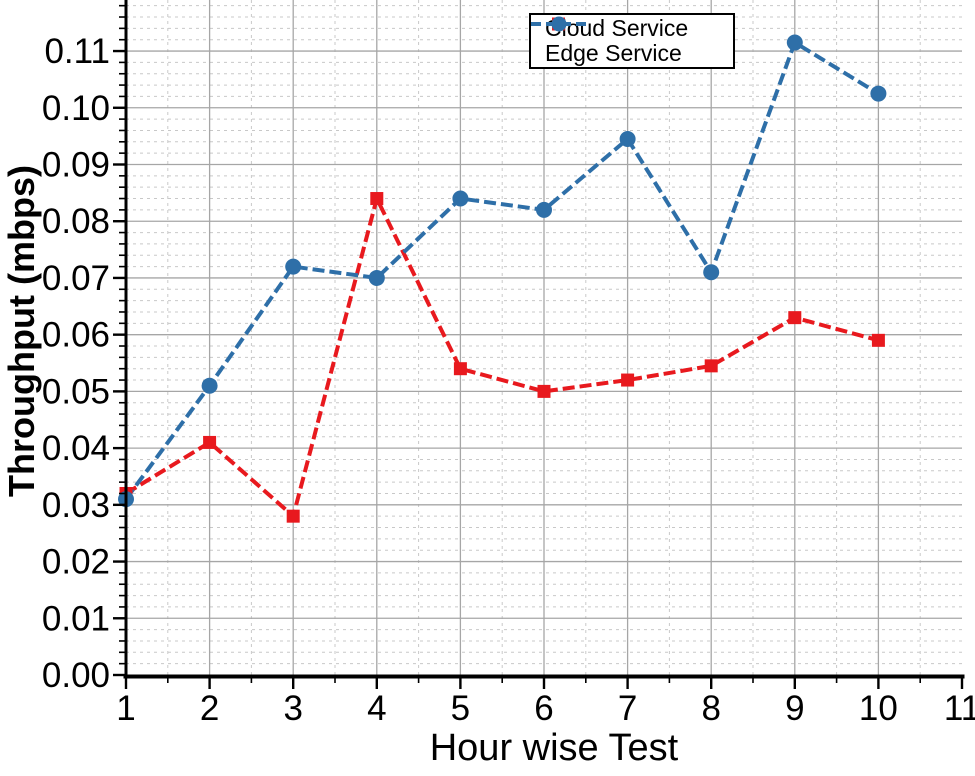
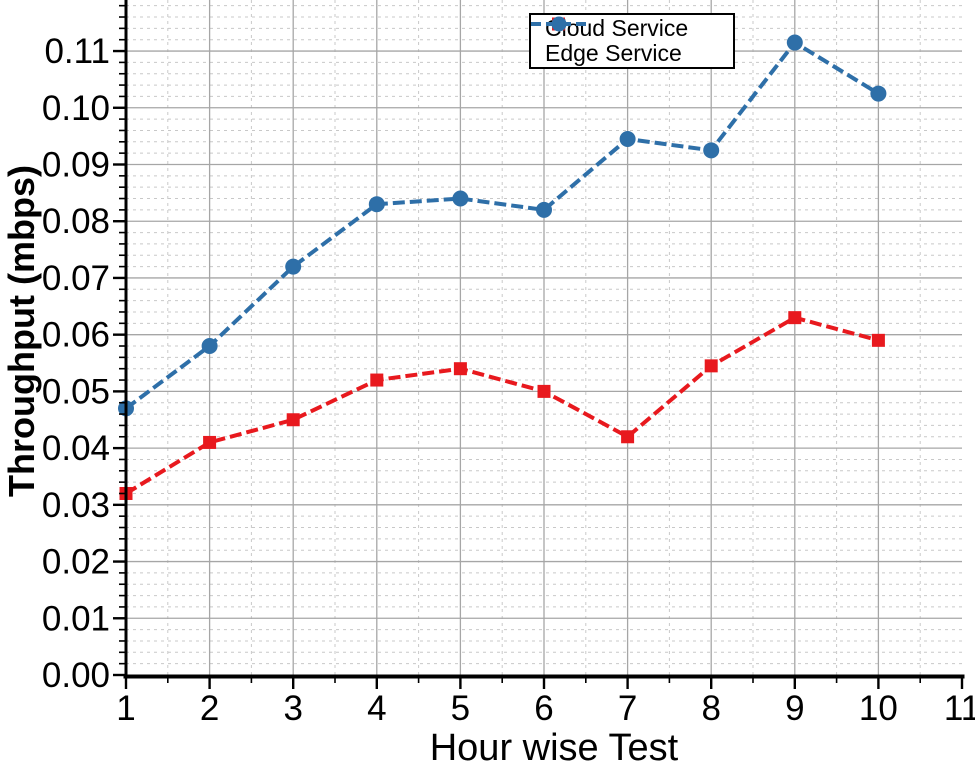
Edge Service/1: 0.031 -> 0.047
Edge Service/2: 0.051 -> 0.058
Cloud Service/3: 0.028 -> 0.045
Cloud Service/4: 0.084 -> 0.052
Edge Service/4: 0.070 -> 0.083
Cloud Service/7: 0.052 -> 0.042
Edge Service/8: 0.071 -> 0.092
